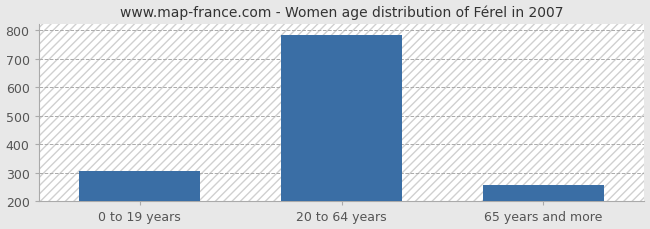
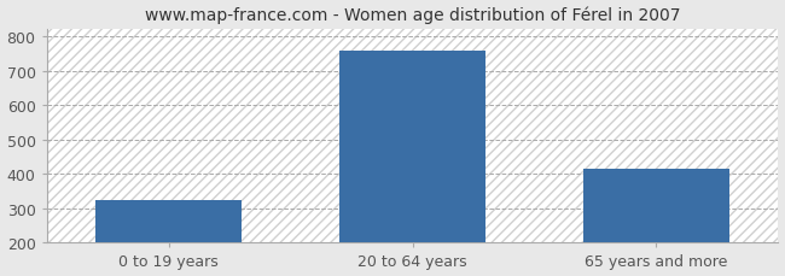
0 to 19 years: 305 -> 325
20 to 64 years: 782 -> 760
65 years and more: 258 -> 415
